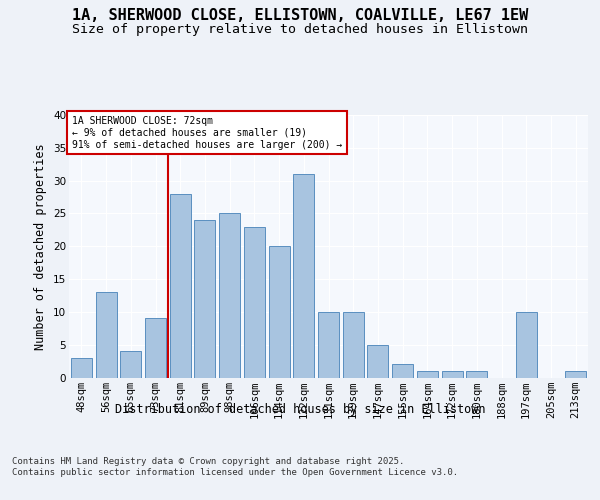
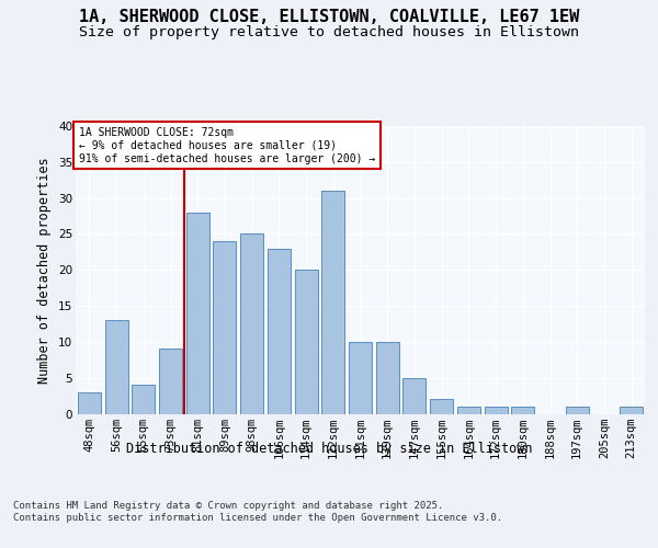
197sqm: 10 -> 1
